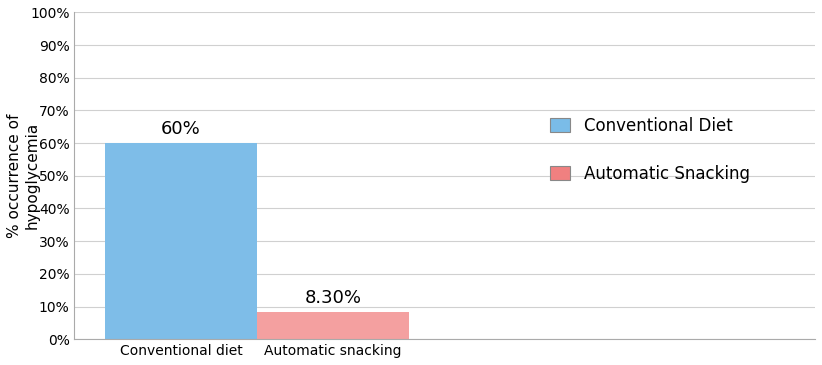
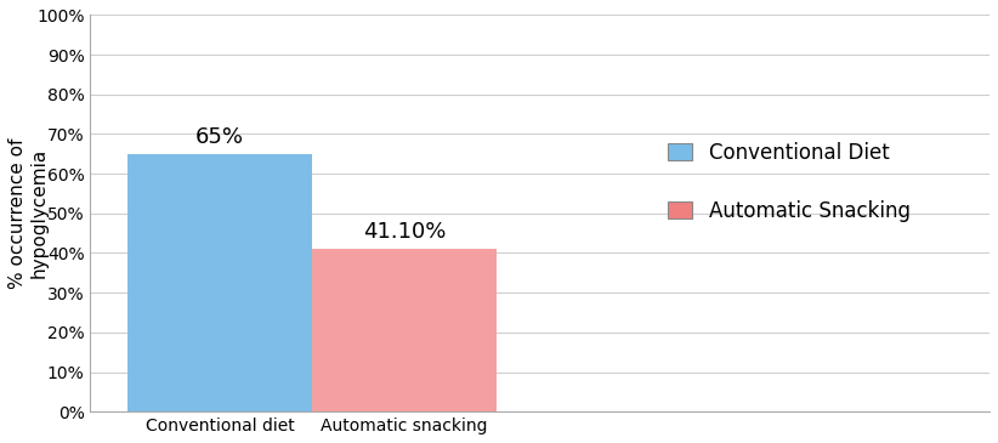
Conventional diet: 60% -> 65%
Automatic snacking: 8.30% -> 41.10%
